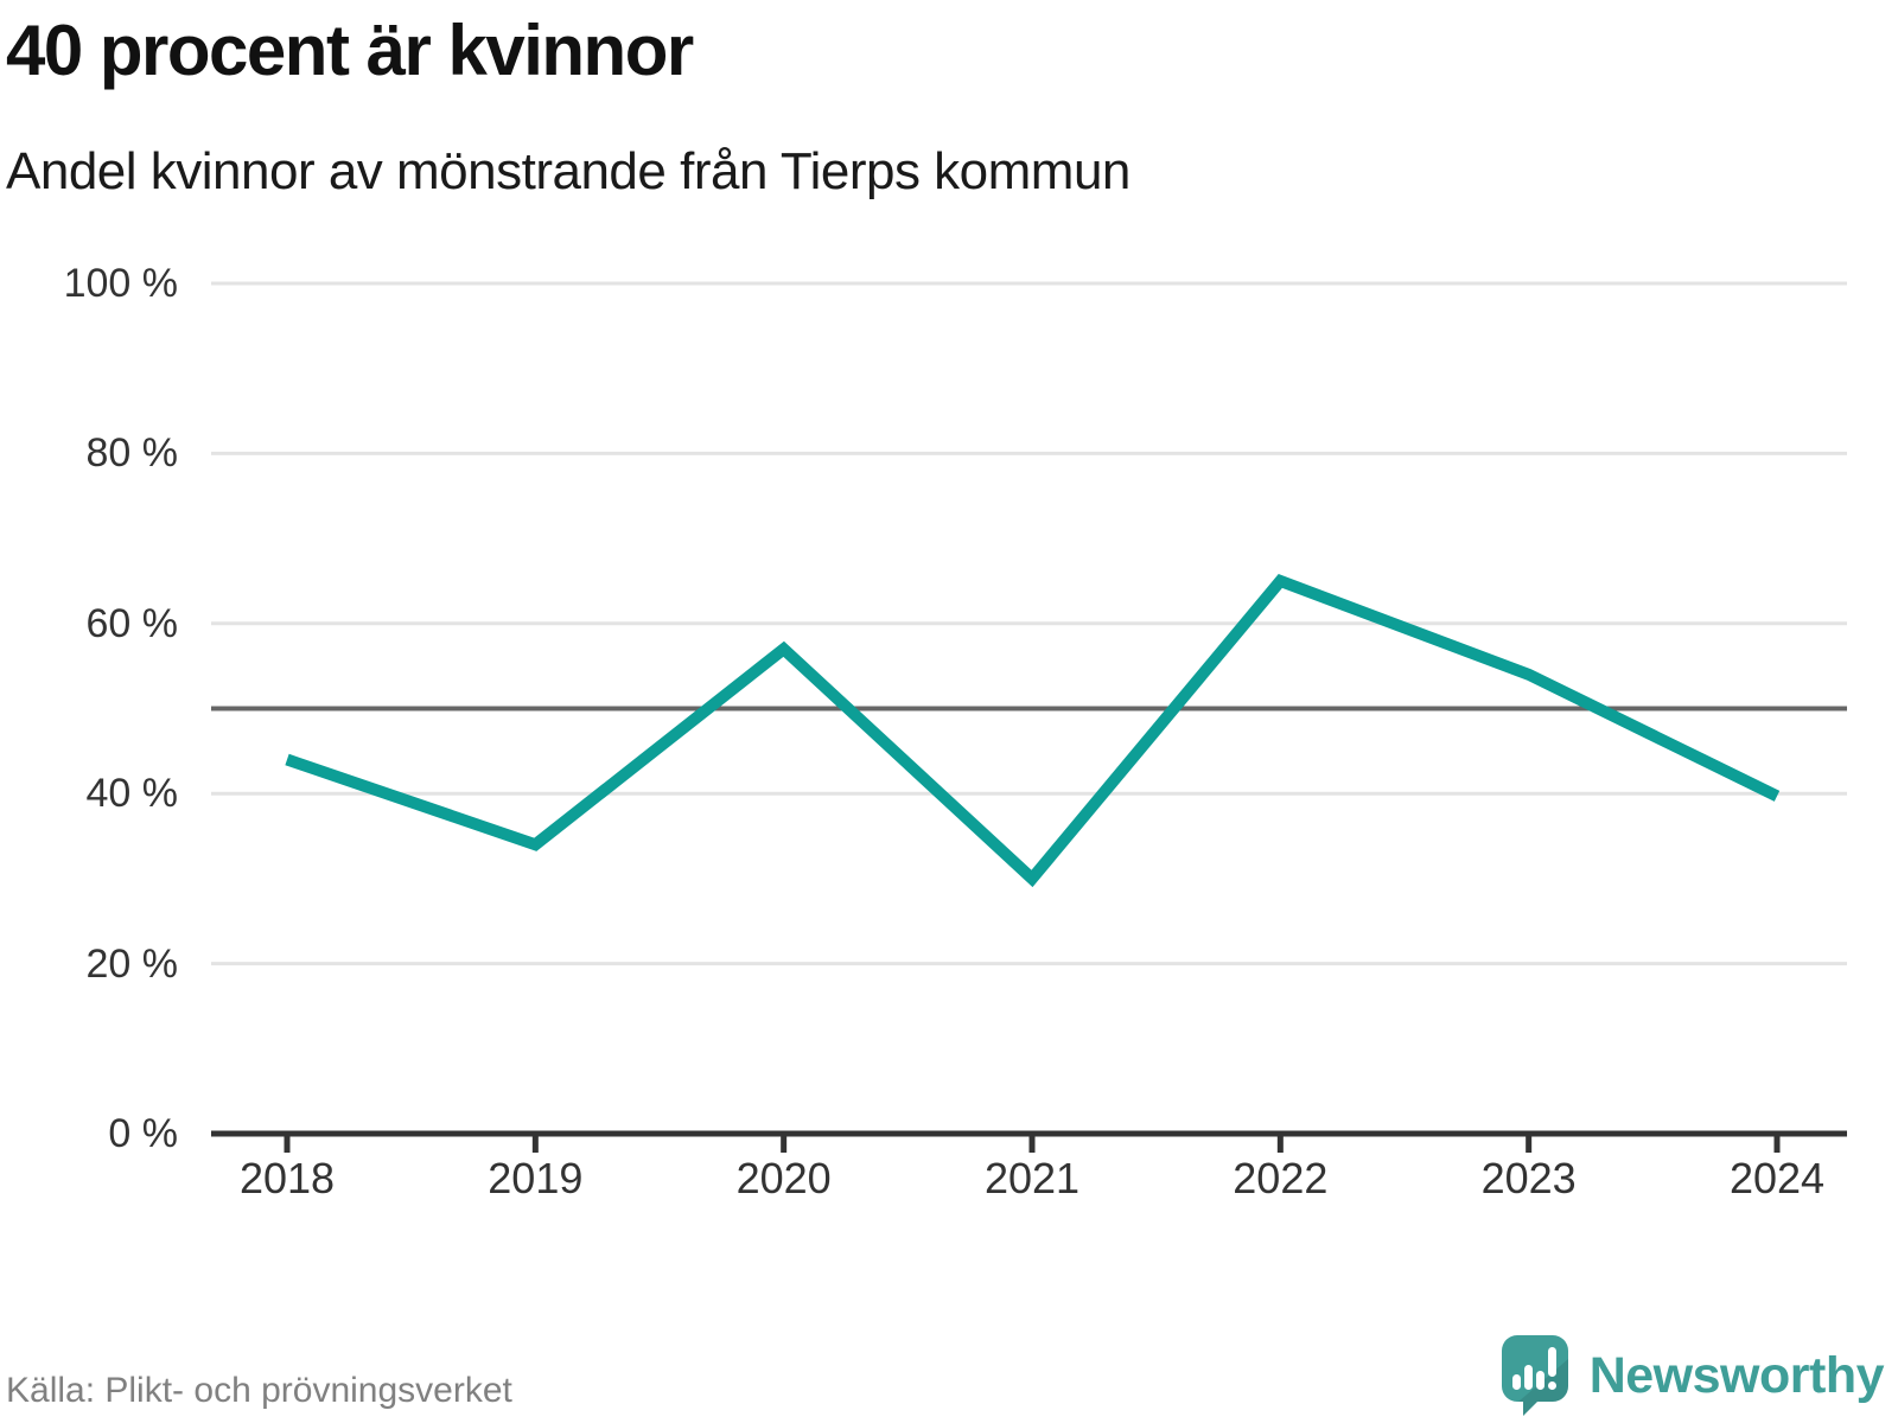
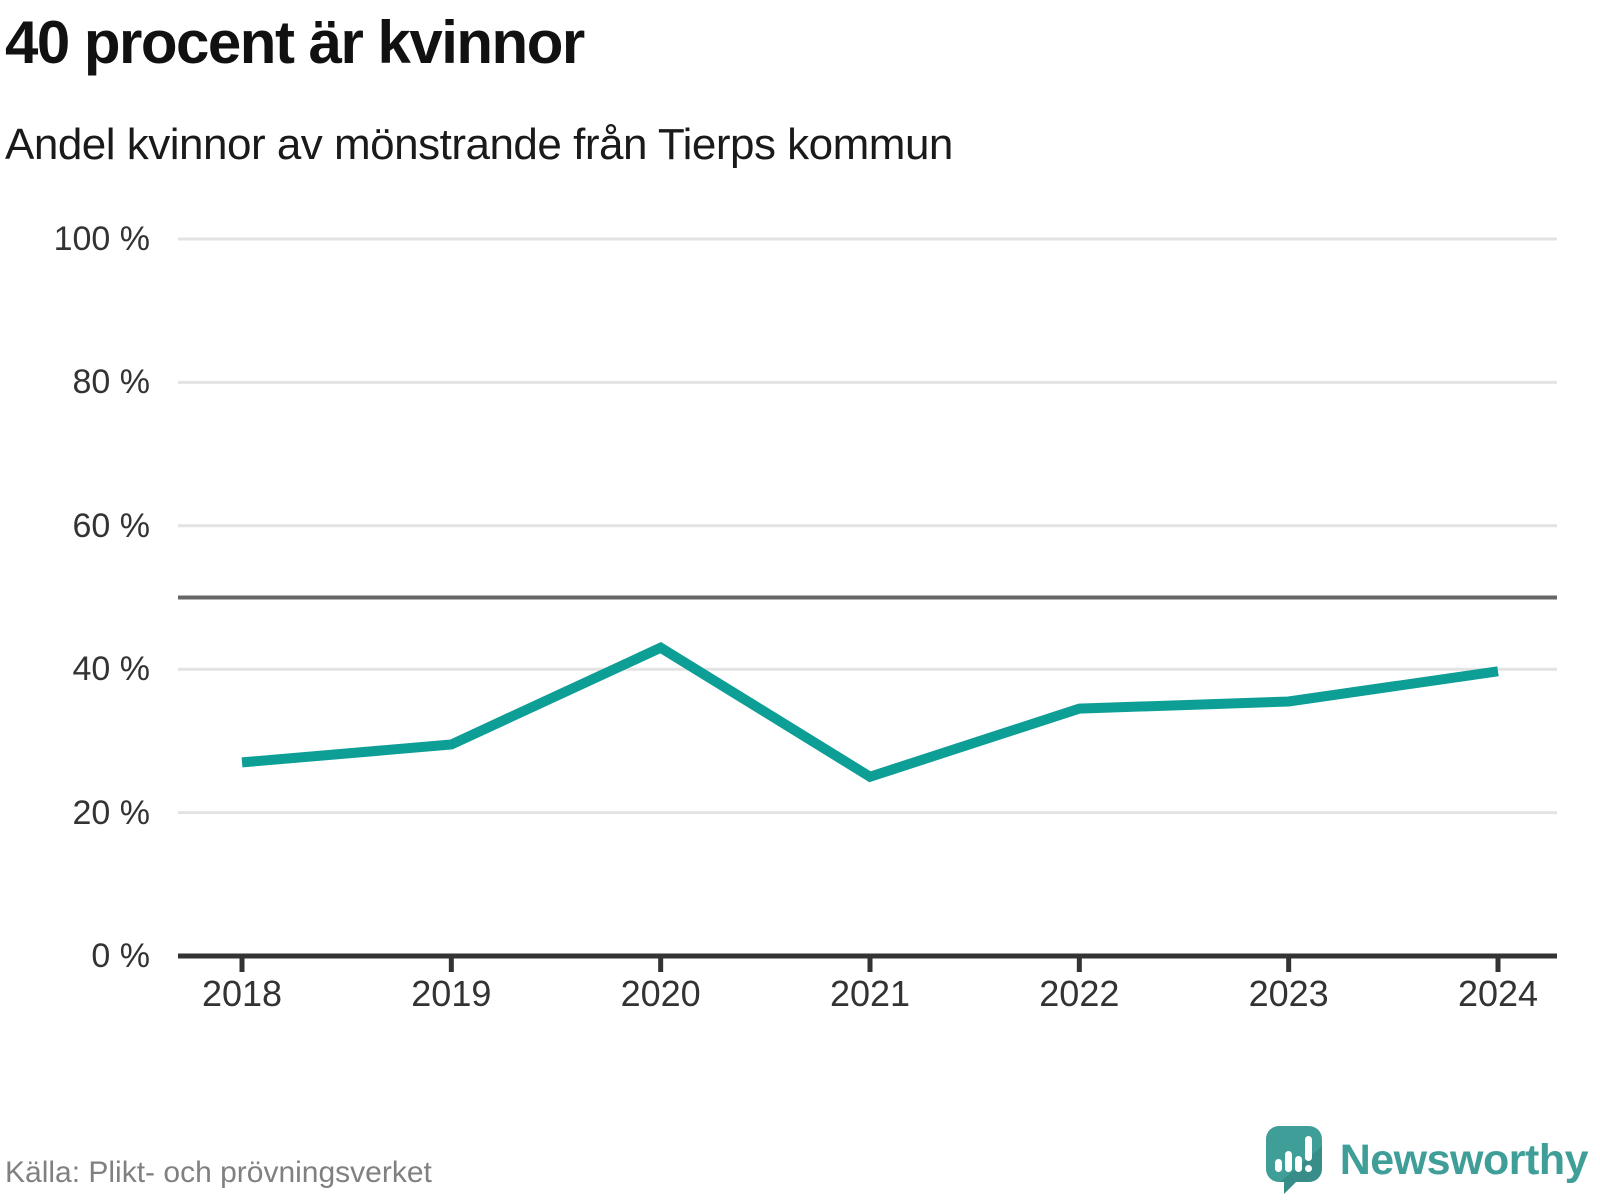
2018: 44% -> 27%
2019: 34% -> 30%
2020: 57% -> 43%
2021: 30% -> 25%
2022: 65% -> 34%
2023: 54% -> 36%
